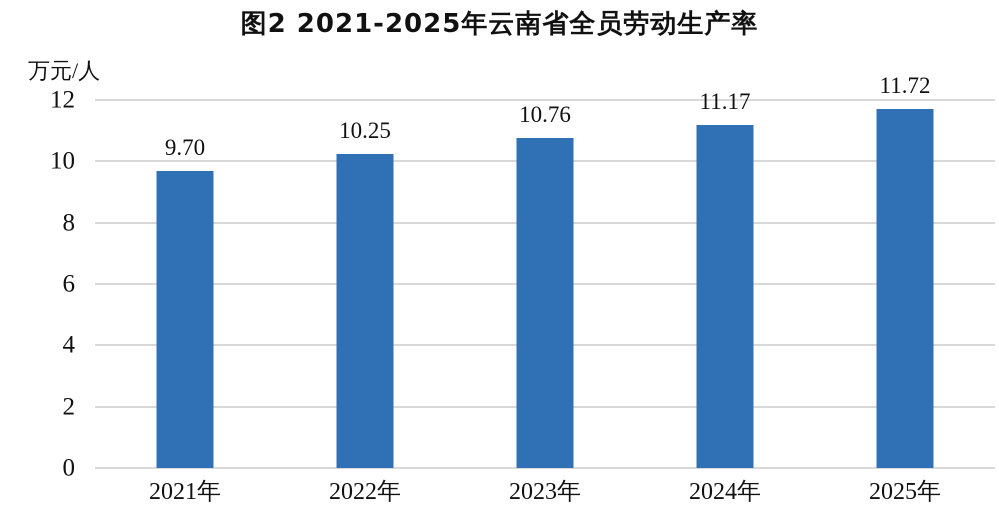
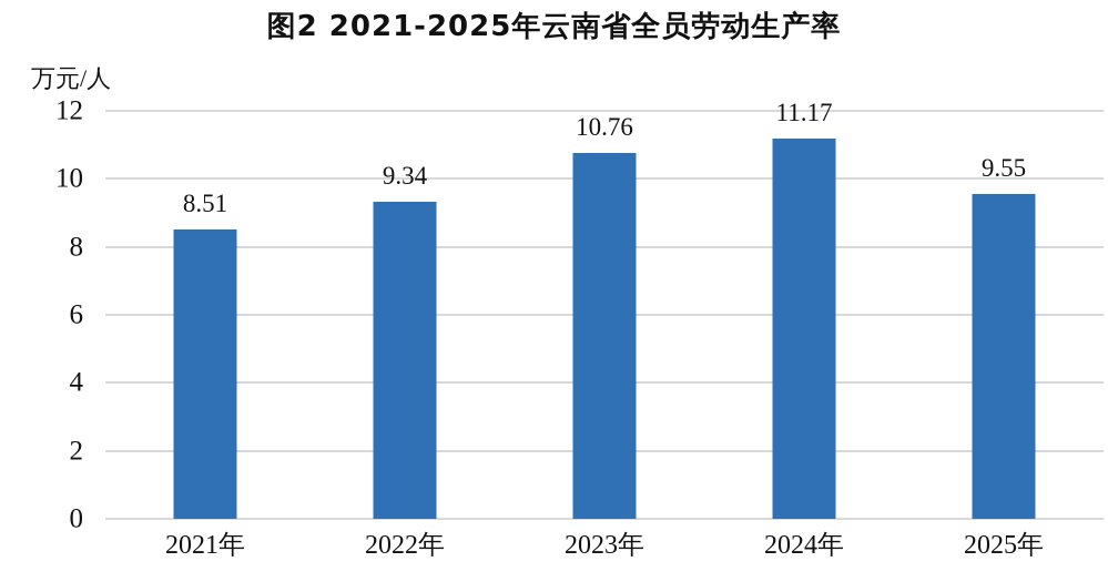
2021年: 9.70 -> 8.51
2022年: 10.25 -> 9.34
2025年: 11.72 -> 9.55
